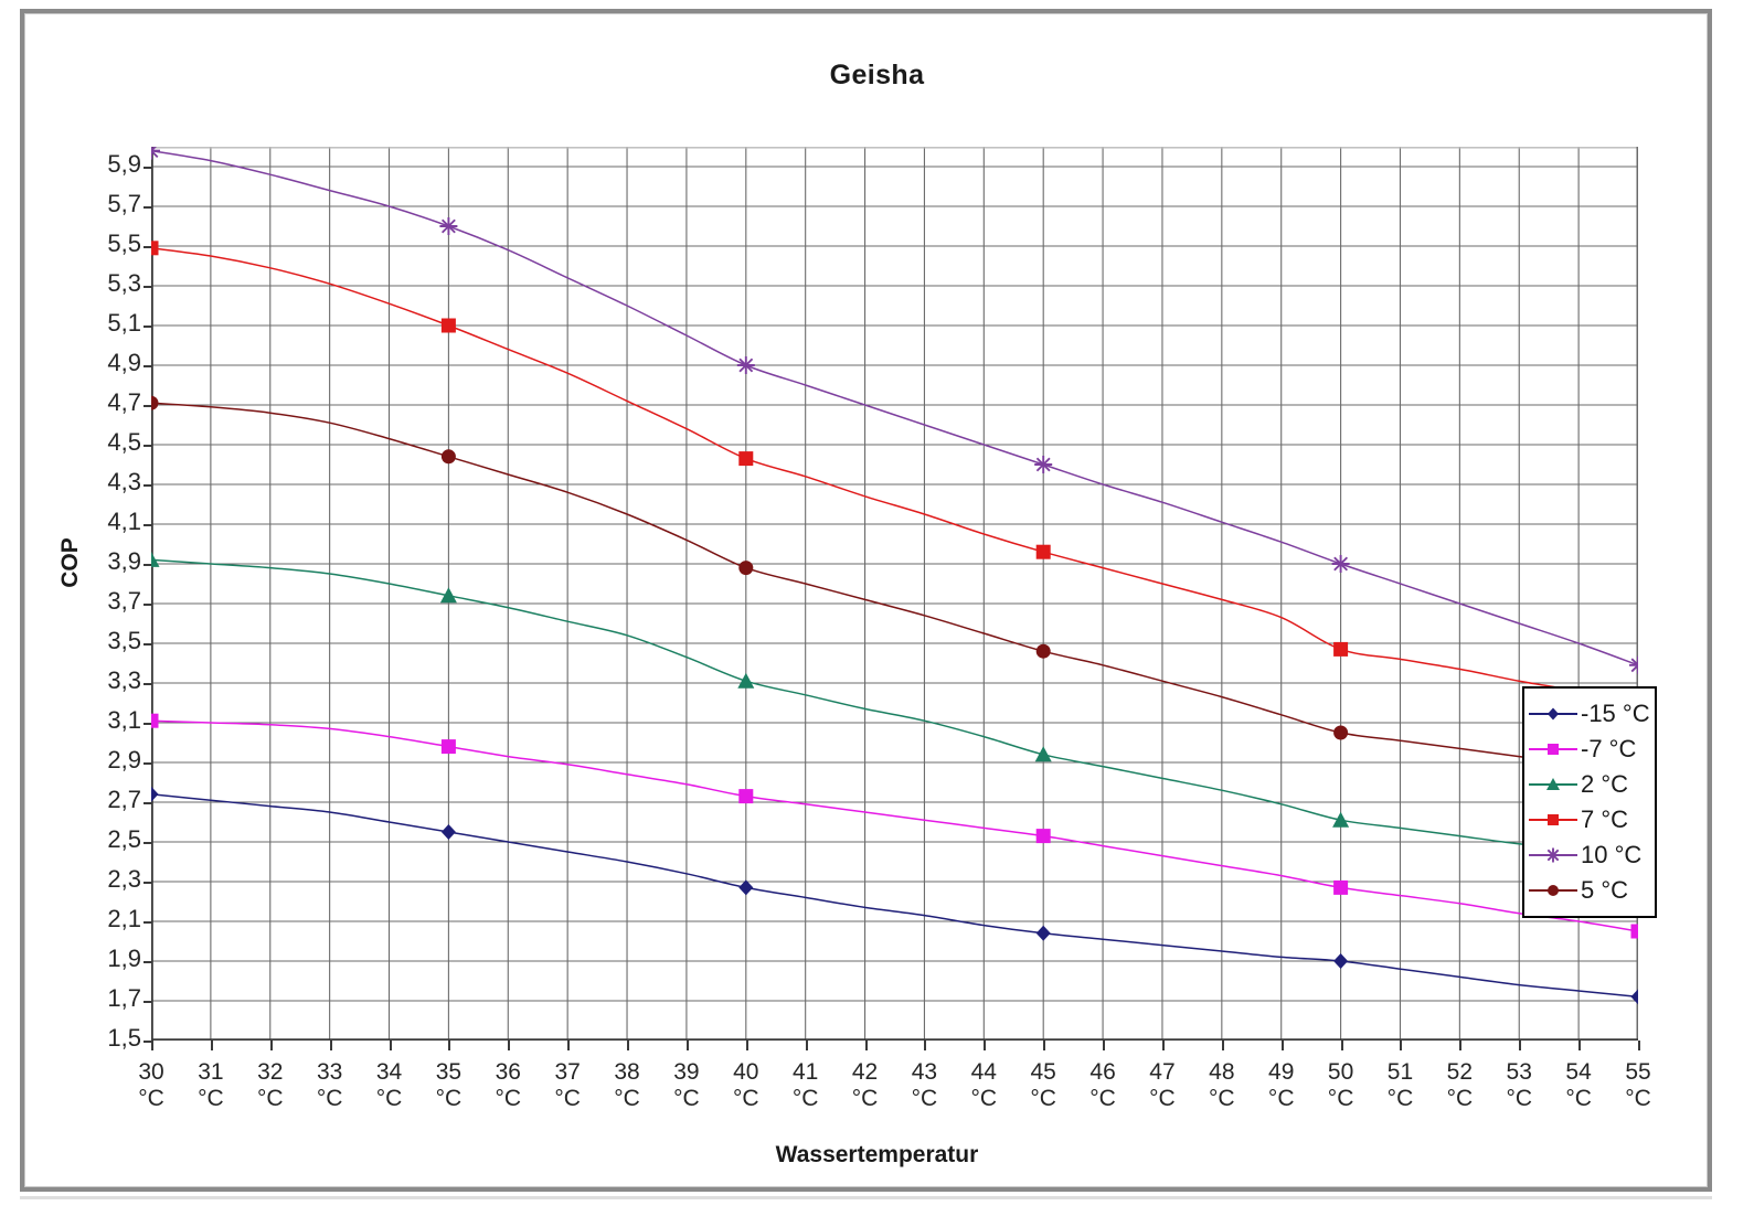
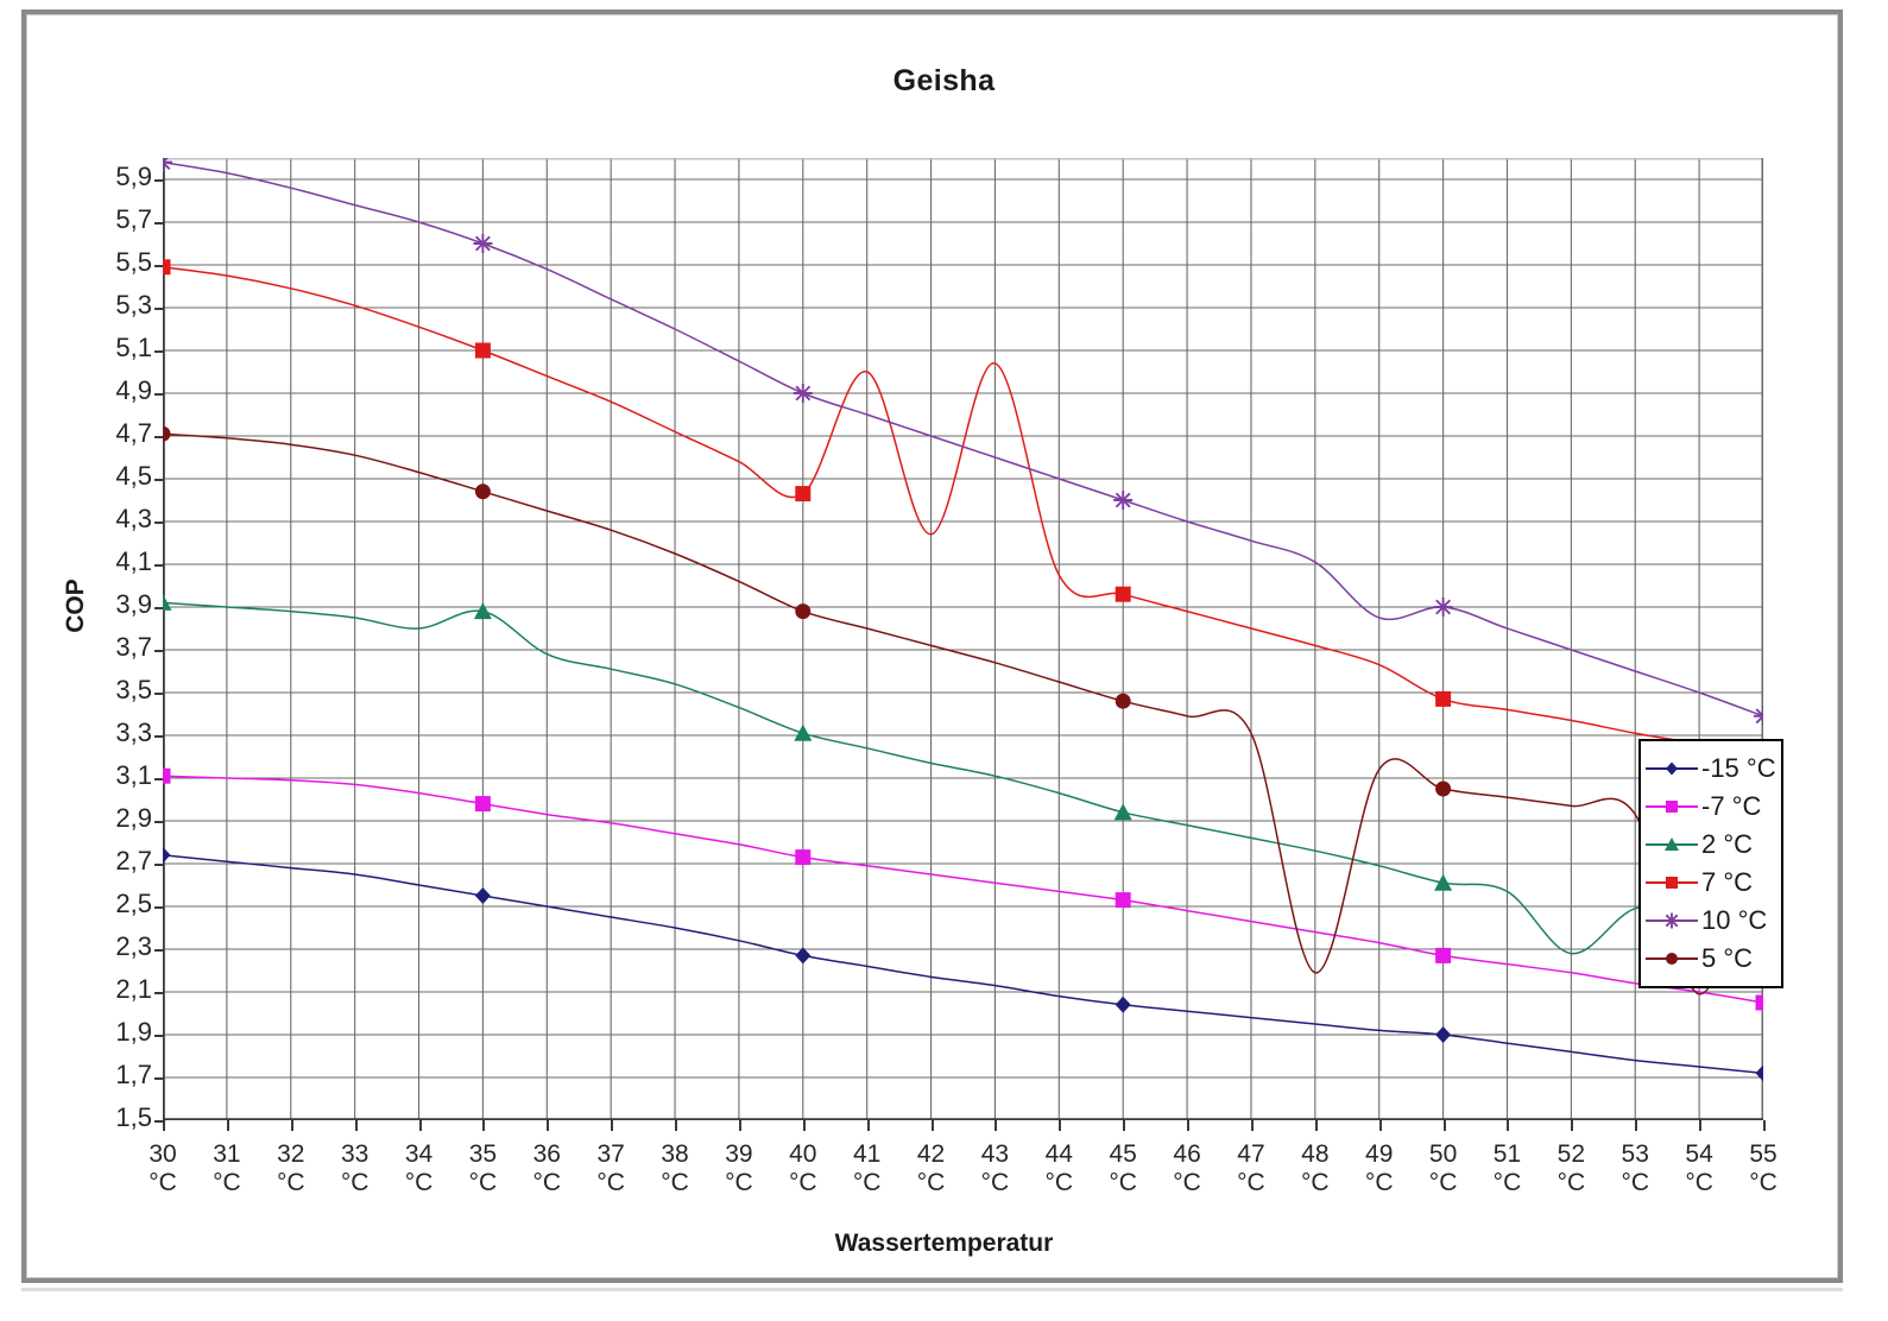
2 °C/35: 3,74 -> 3,88
7 °C/41: 4,34 -> 5,00
7 °C/43: 4,15 -> 5,04
5 °C/48: 3,23 -> 2,19
10 °C/49: 4,01 -> 3,85
2 °C/52: 2,53 -> 2,28
5 °C/54: 2,89 -> 2,09
